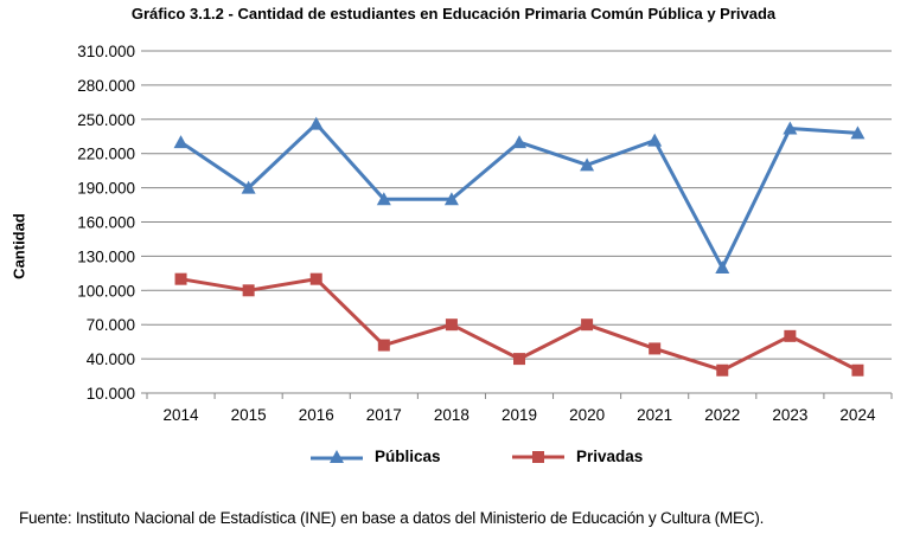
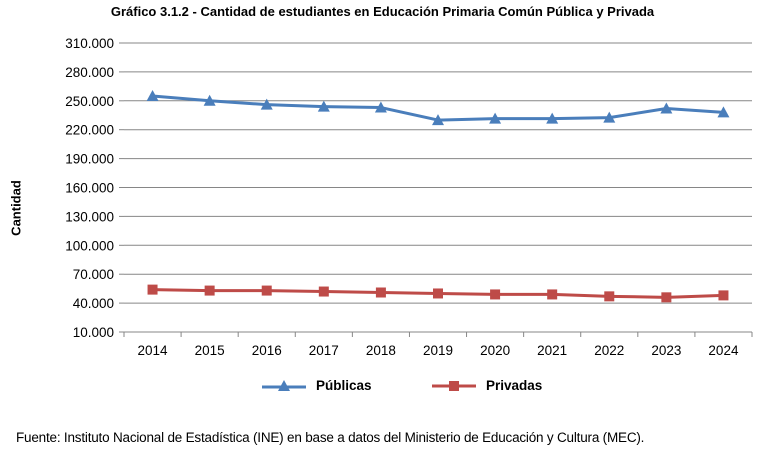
Públicas/2014: 230000 -> 260000
Privadas/2014: 110000 -> 50000
Públicas/2015: 190000 -> 250000
Privadas/2015: 100000 -> 50000
Privadas/2016: 110000 -> 50000
Públicas/2017: 180000 -> 240000
Públicas/2018: 180000 -> 240000
Privadas/2018: 70000 -> 50000
Privadas/2019: 40000 -> 50000
Públicas/2020: 210000 -> 230000
Privadas/2020: 70000 -> 50000
Públicas/2022: 120000 -> 230000
Privadas/2022: 30000 -> 50000
Privadas/2023: 60000 -> 50000
Privadas/2024: 30000 -> 50000
